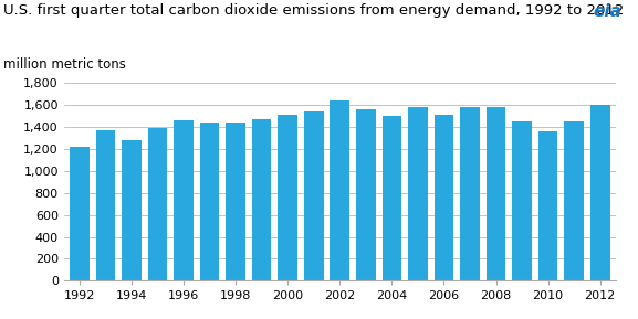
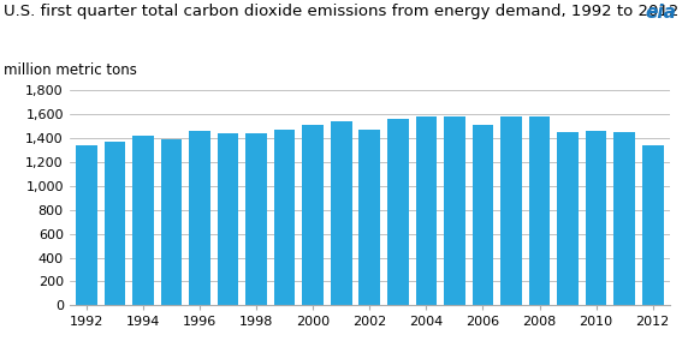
1992: 1,220 -> 1,340
1994: 1,280 -> 1,420
2002: 1,640 -> 1,470
2004: 1,500 -> 1,580
2010: 1,360 -> 1,460
2012: 1,600 -> 1,340
